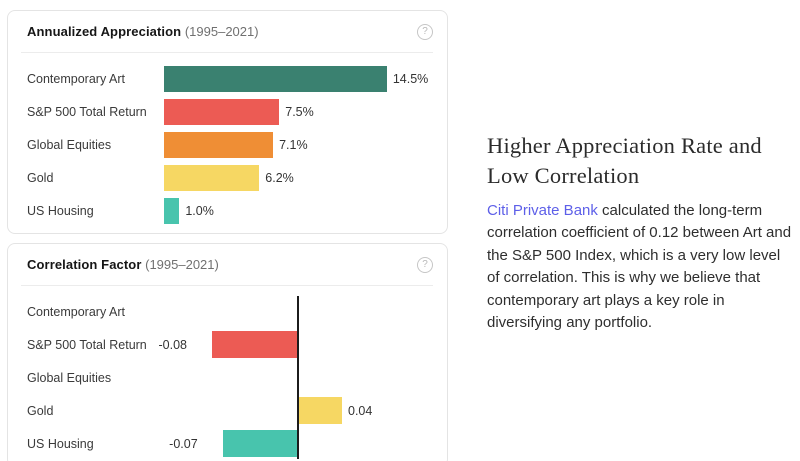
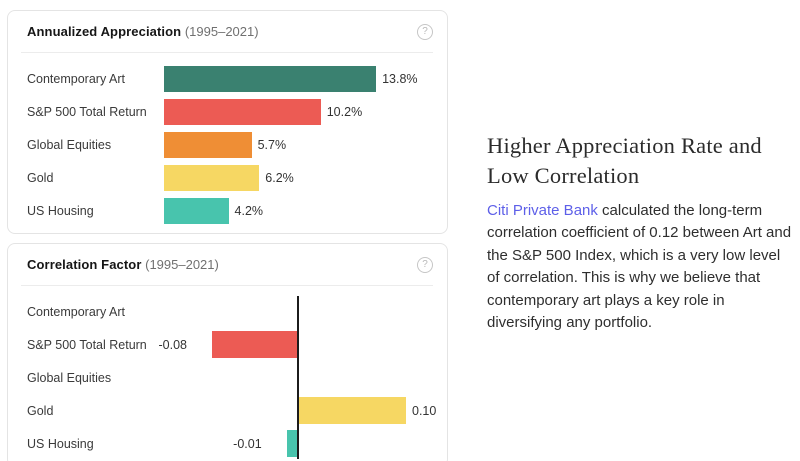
Annualized Appreciation/Contemporary Art: 14.5% -> 13.8%
Annualized Appreciation/S&P 500 Total Return: 7.5% -> 10.2%
Annualized Appreciation/Global Equities: 7.1% -> 5.7%
Annualized Appreciation/US Housing: 1.0% -> 4.2%
Correlation Factor/Gold: 0.04 -> 0.10
Correlation Factor/US Housing: -0.07 -> -0.01
